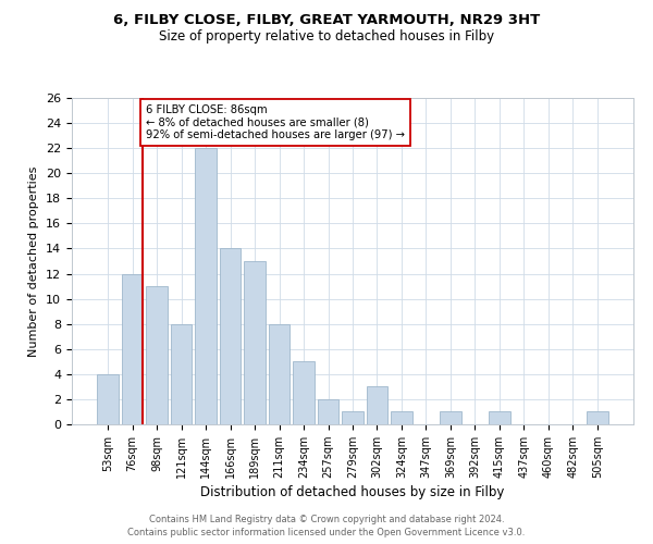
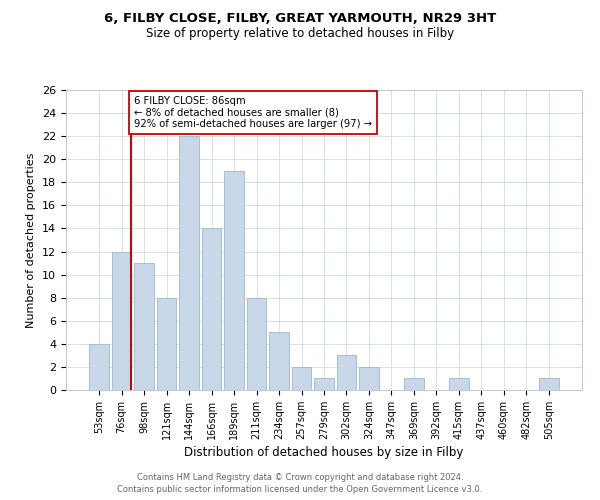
189sqm: 13 -> 19
324sqm: 1 -> 2
